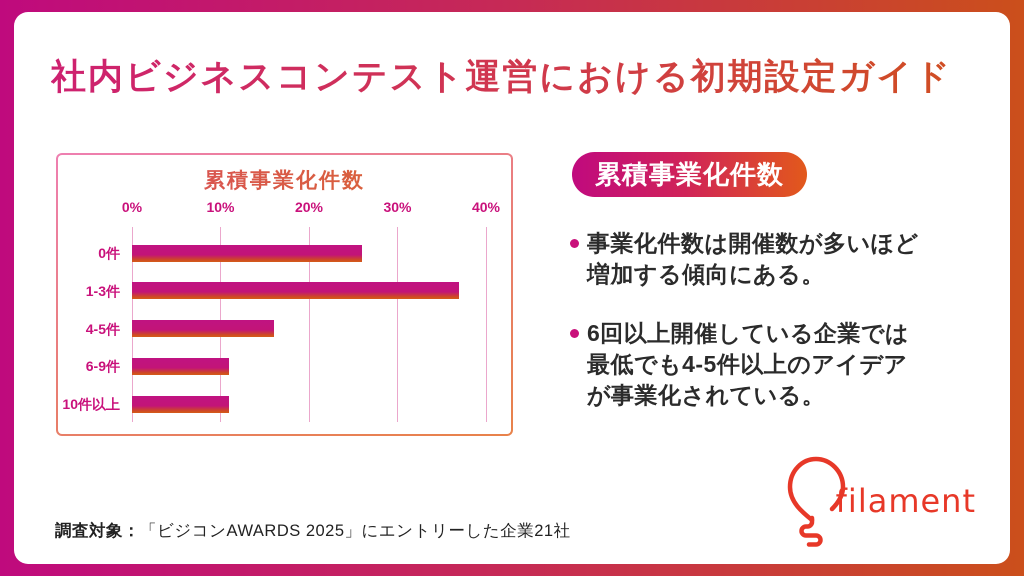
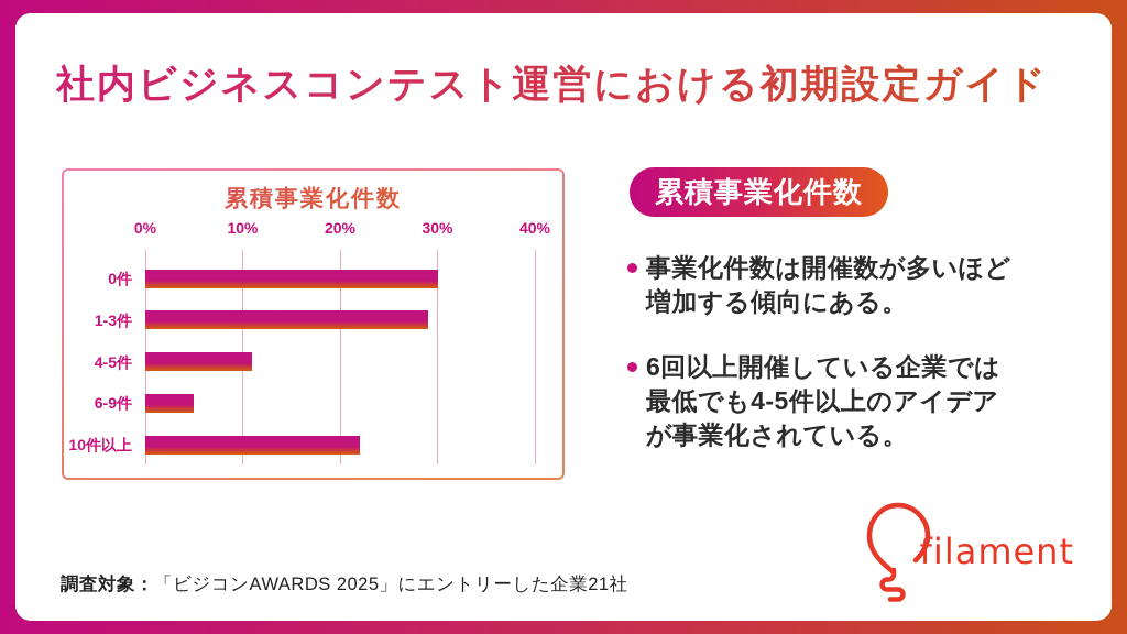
0件: 26% -> 30%
1-3件: 37% -> 29%
4-5件: 16% -> 11%
6-9件: 11% -> 5%
10件以上: 11% -> 22%
